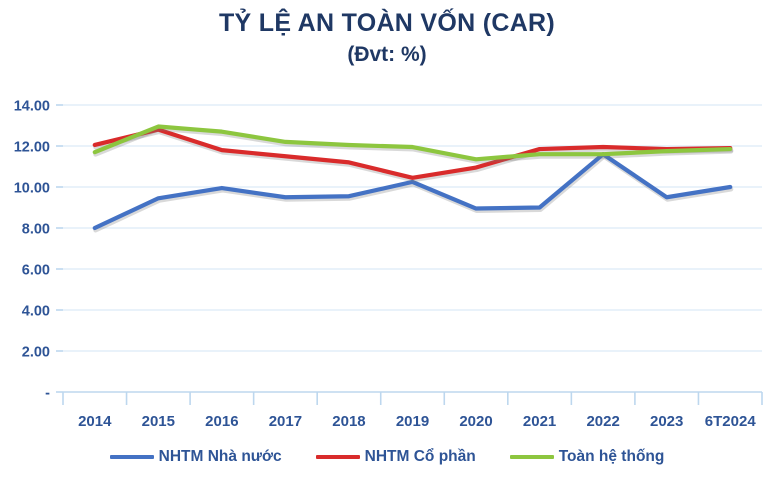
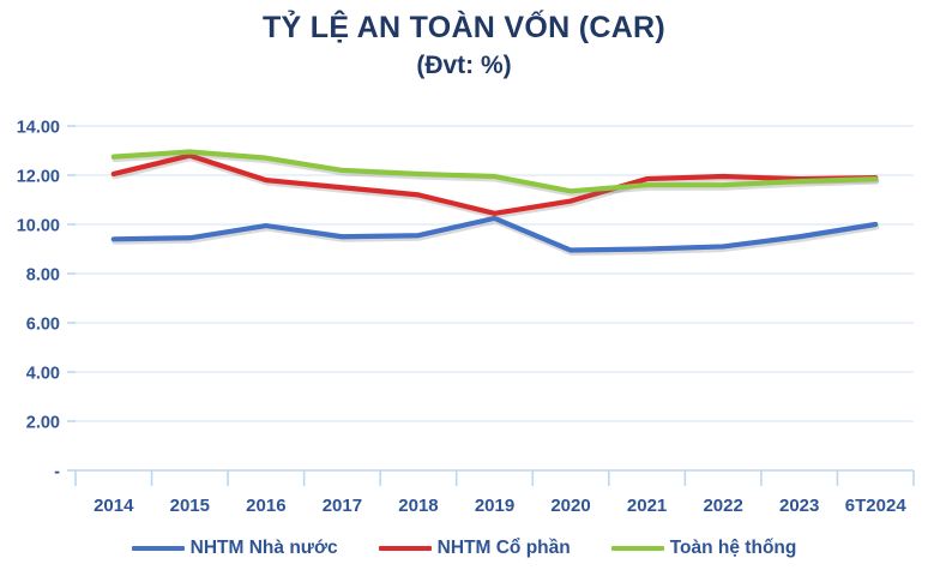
NHTM Nhà nước/2014: 8.0 -> 9.4
Toàn hệ thống/2014: 11.7 -> 12.8
NHTM Nhà nước/2022: 11.6 -> 9.1
